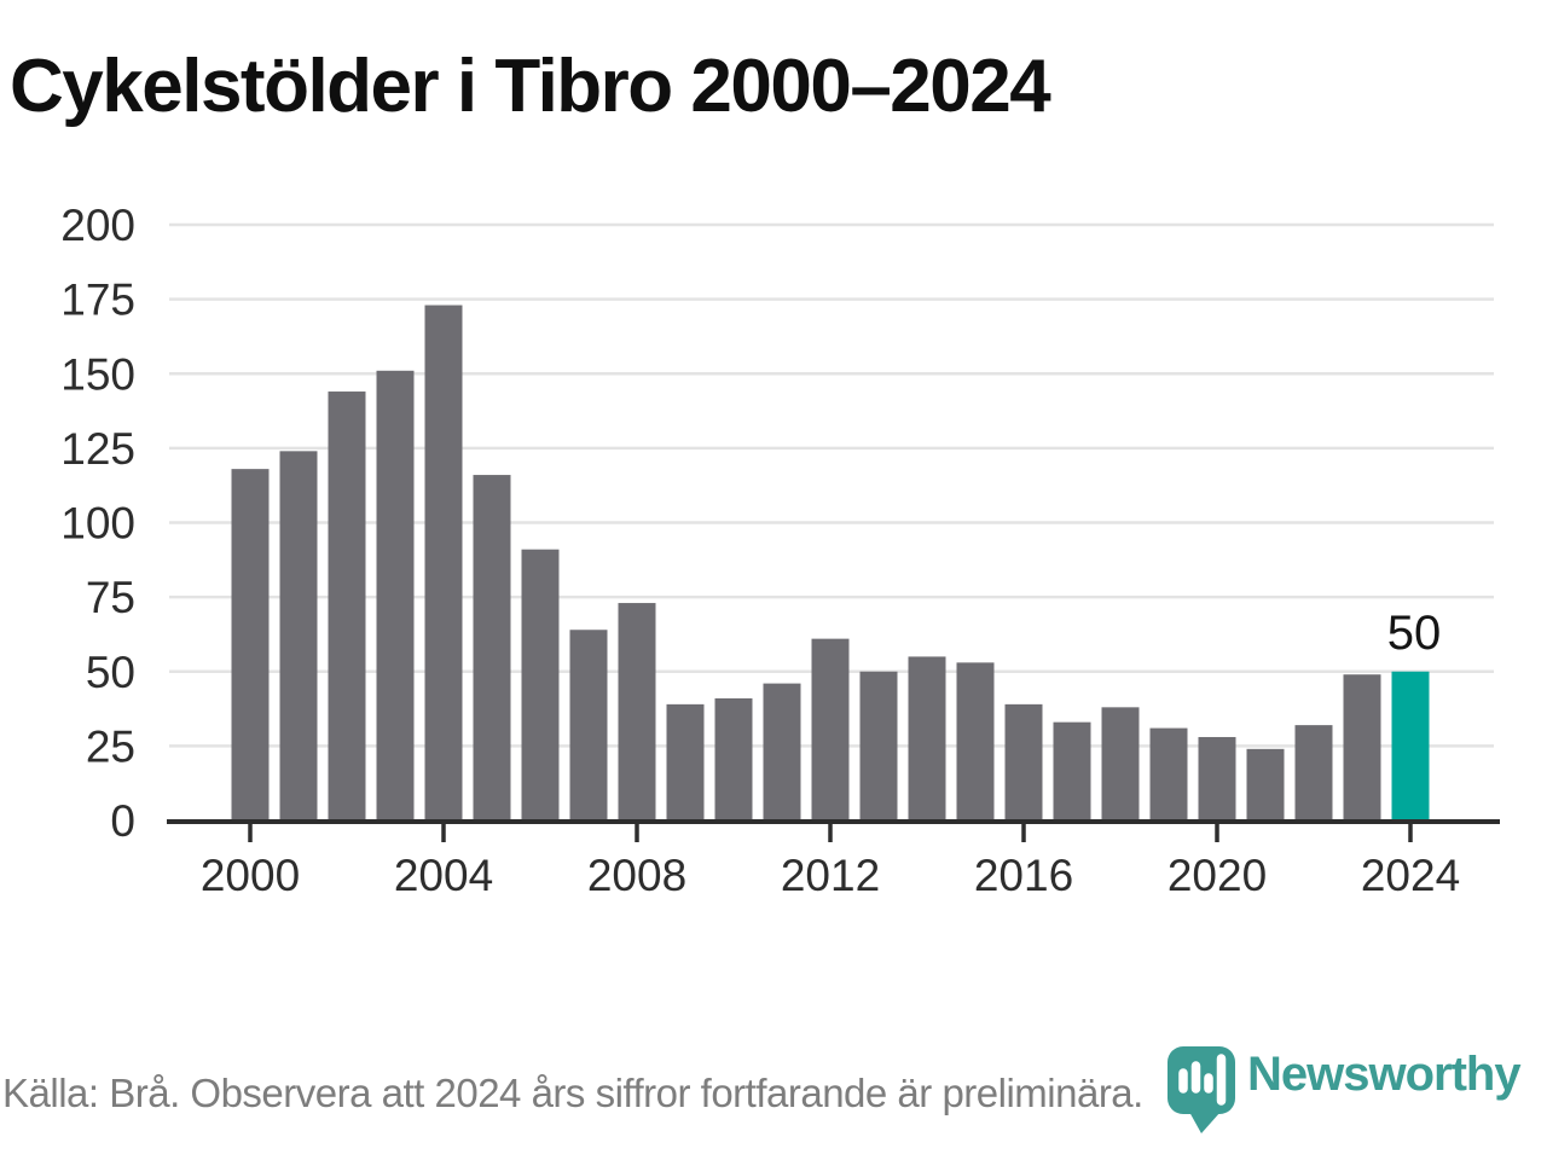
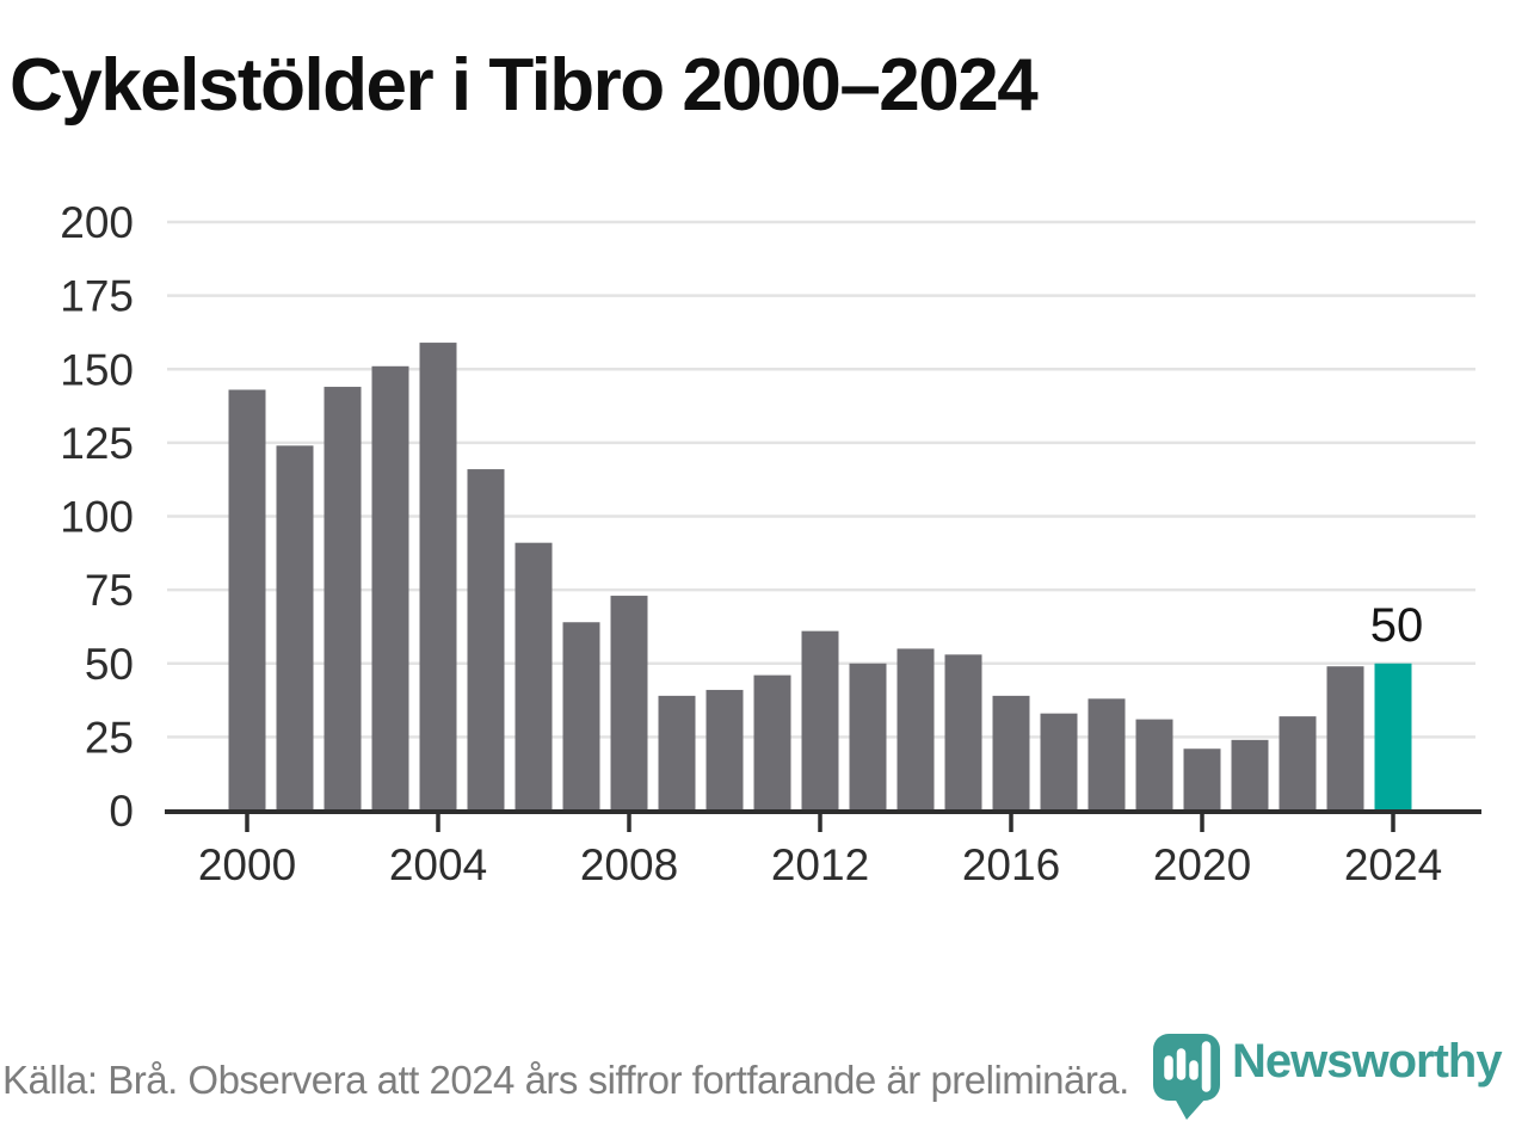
2000: 118 -> 143
2004: 173 -> 159
2020: 28 -> 21
